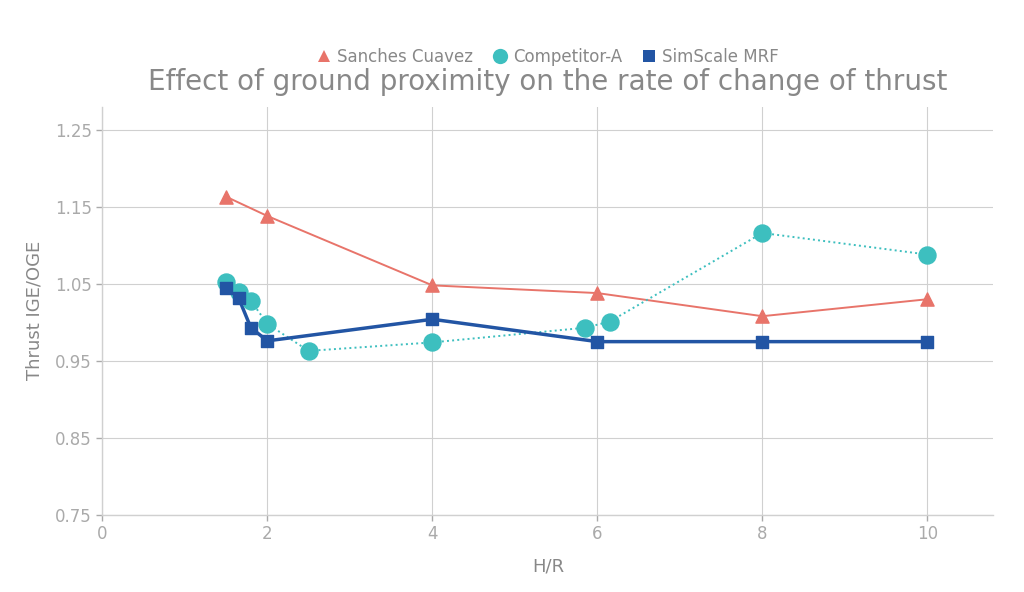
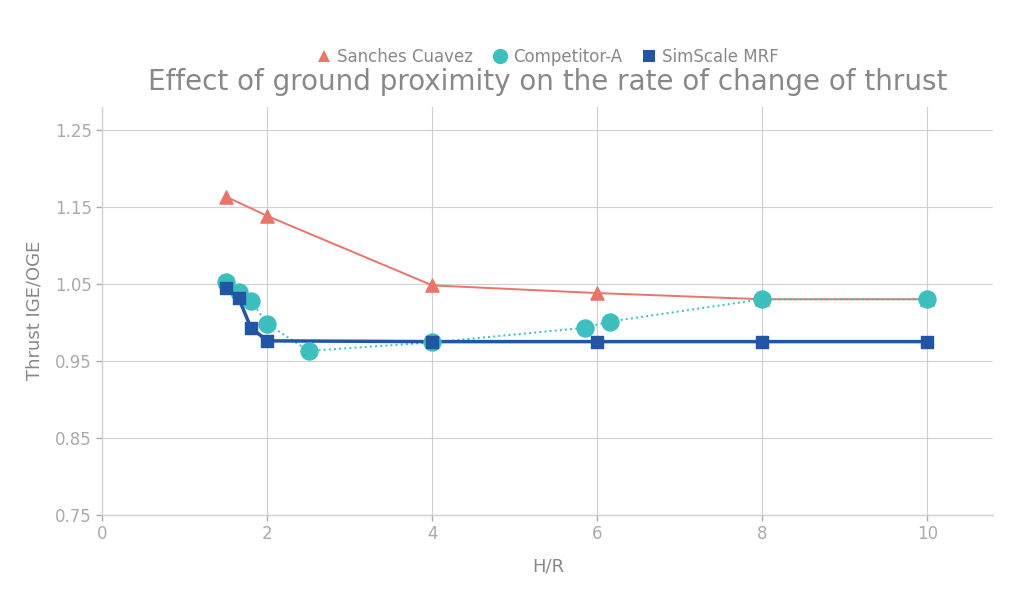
SimScale MRF/4: 1.004 -> 0.975
Sanches Cuavez/8: 1.008 -> 1.030
Competitor-A/8: 1.116 -> 1.030
Competitor-A/10: 1.088 -> 1.030
